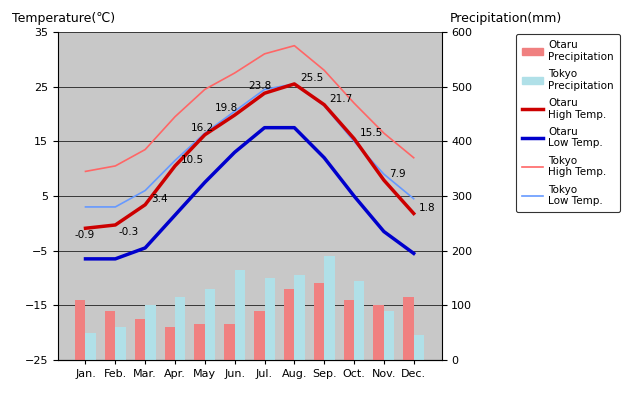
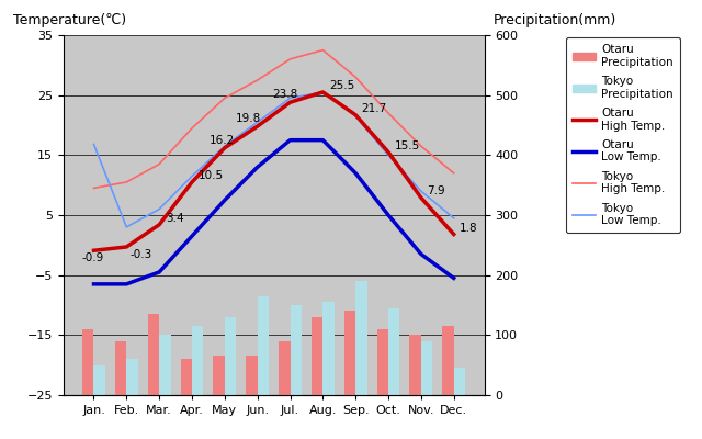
Tokyo Low Temp./Jan.: 3.0 -> 16.8
Otaru Precipitation/Mar.: 75 -> 136
